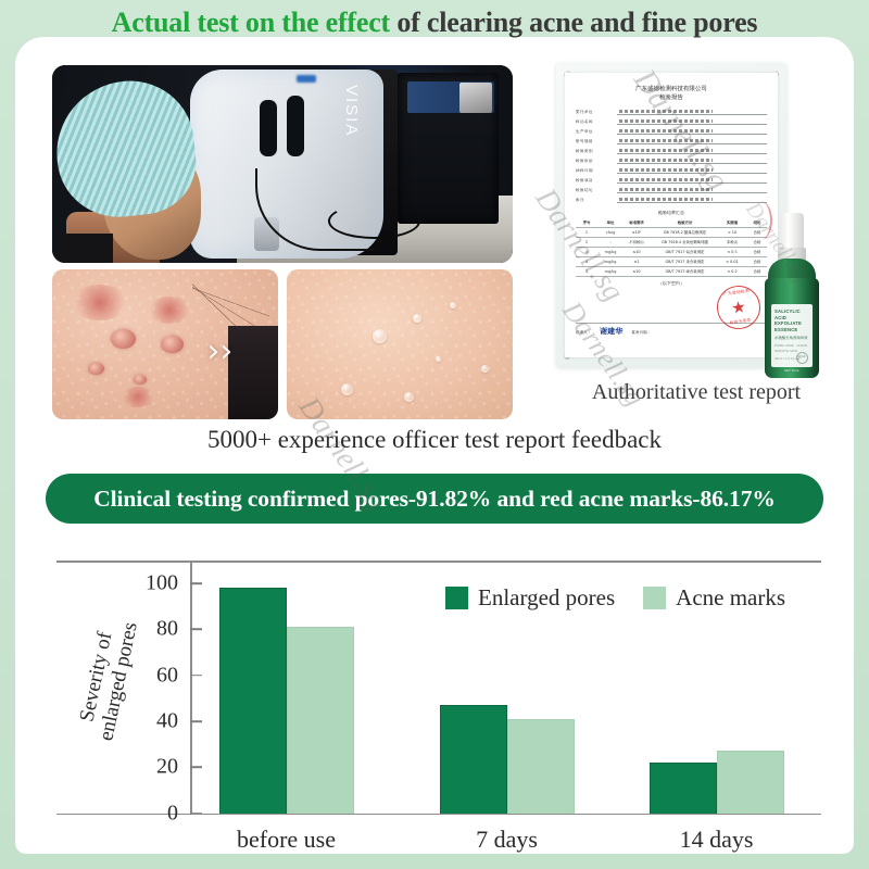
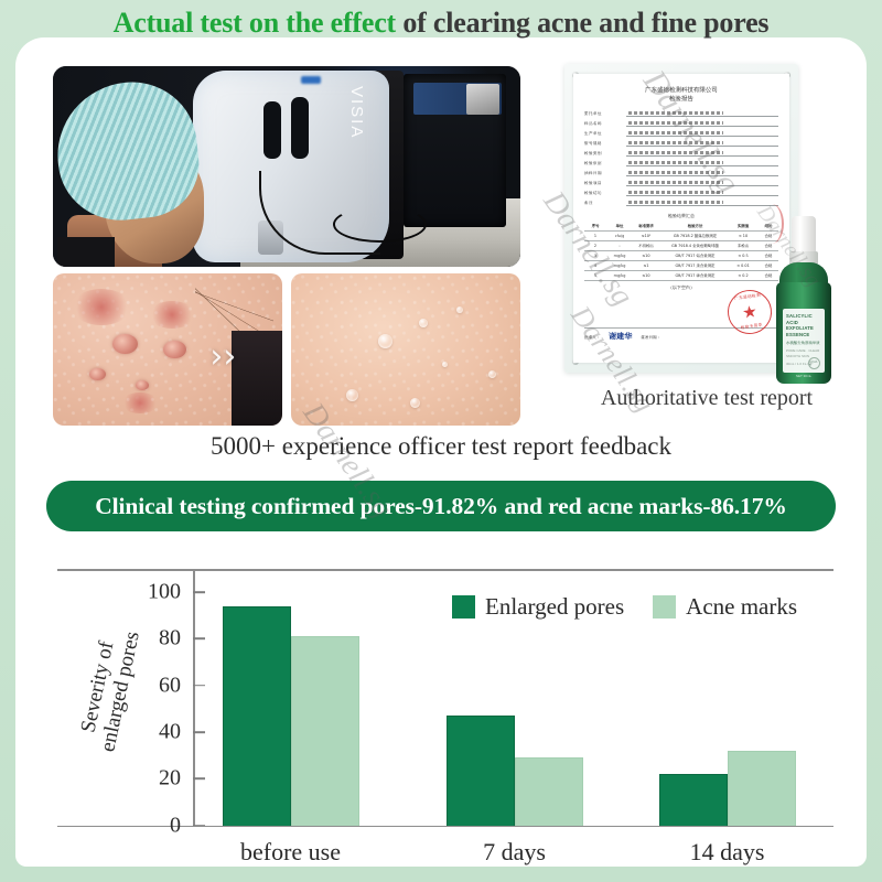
Enlarged pores/before use: 98 -> 94
Acne marks/7 days: 41 -> 29
Acne marks/14 days: 27 -> 32
